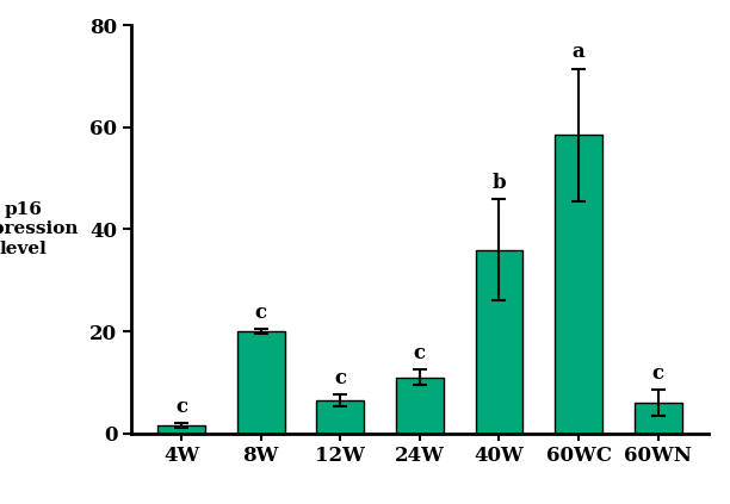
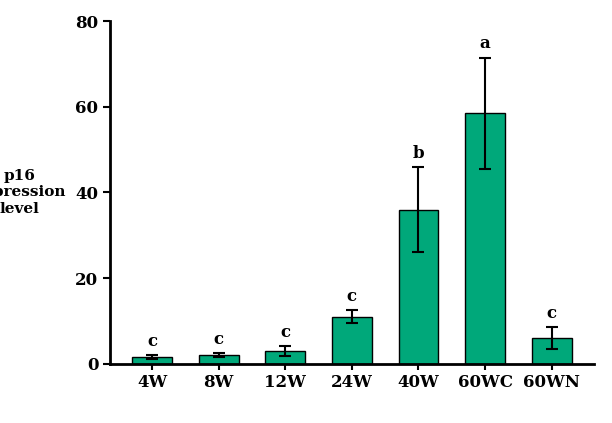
8W: 20.0 -> 2.0
12W: 6.5 -> 3.0
